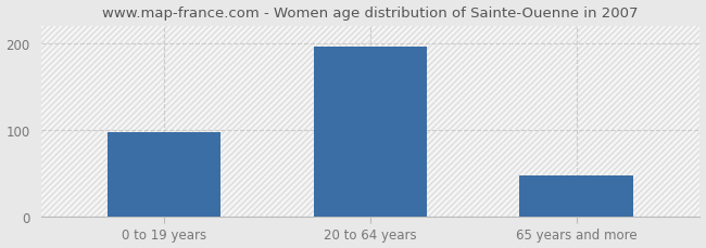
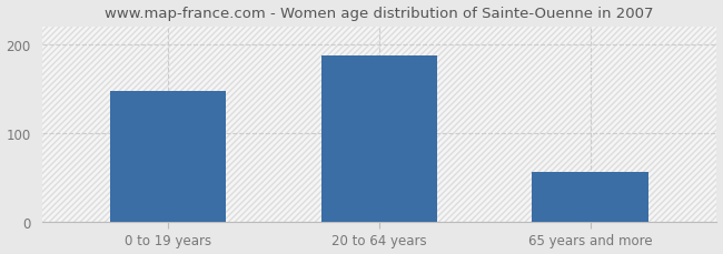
0 to 19 years: 98 -> 148
20 to 64 years: 197 -> 188
65 years and more: 48 -> 56
